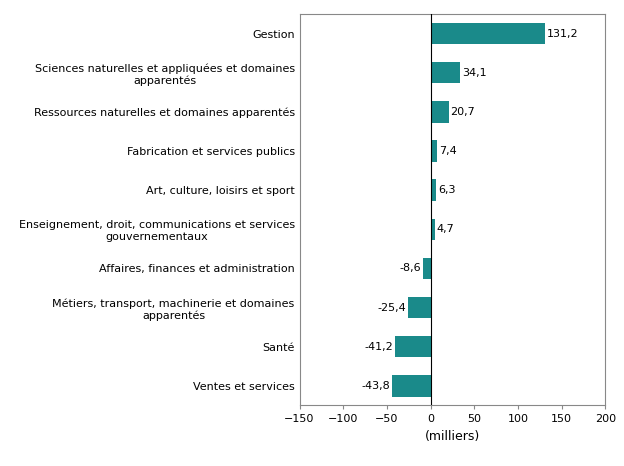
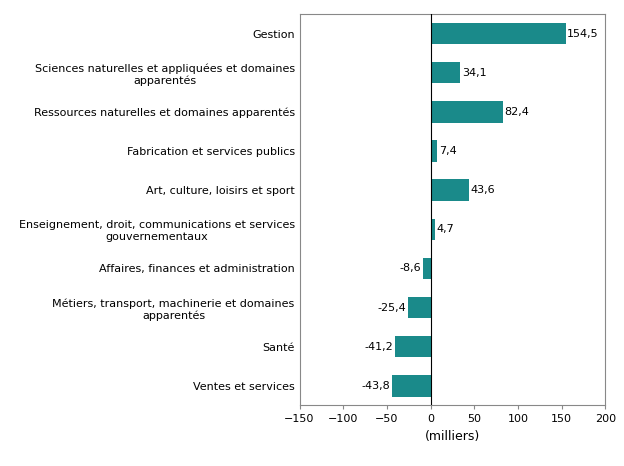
Gestion: 131,2 -> 154,5
Ressources naturelles et domaines apparentés: 20,7 -> 82,4
Art, culture, loisirs et sport: 6,3 -> 43,6
